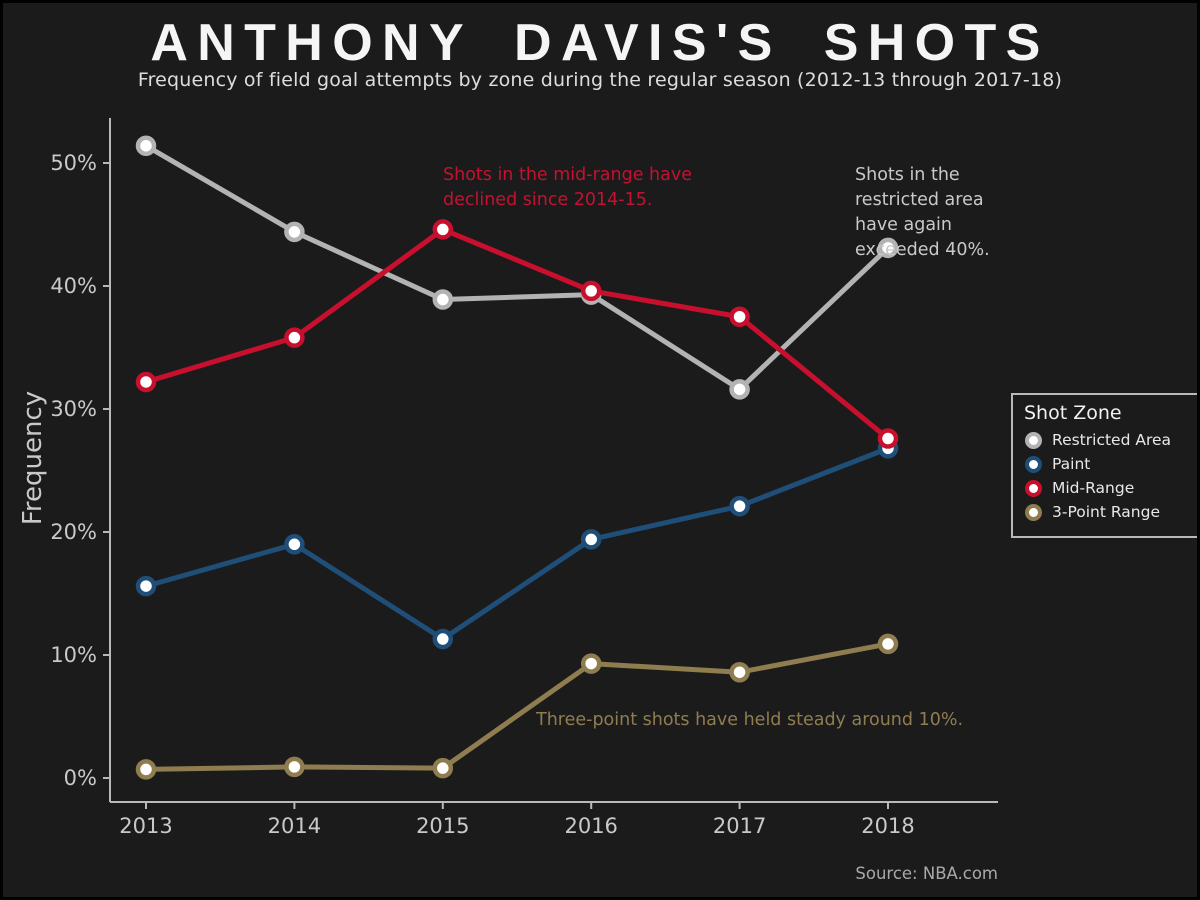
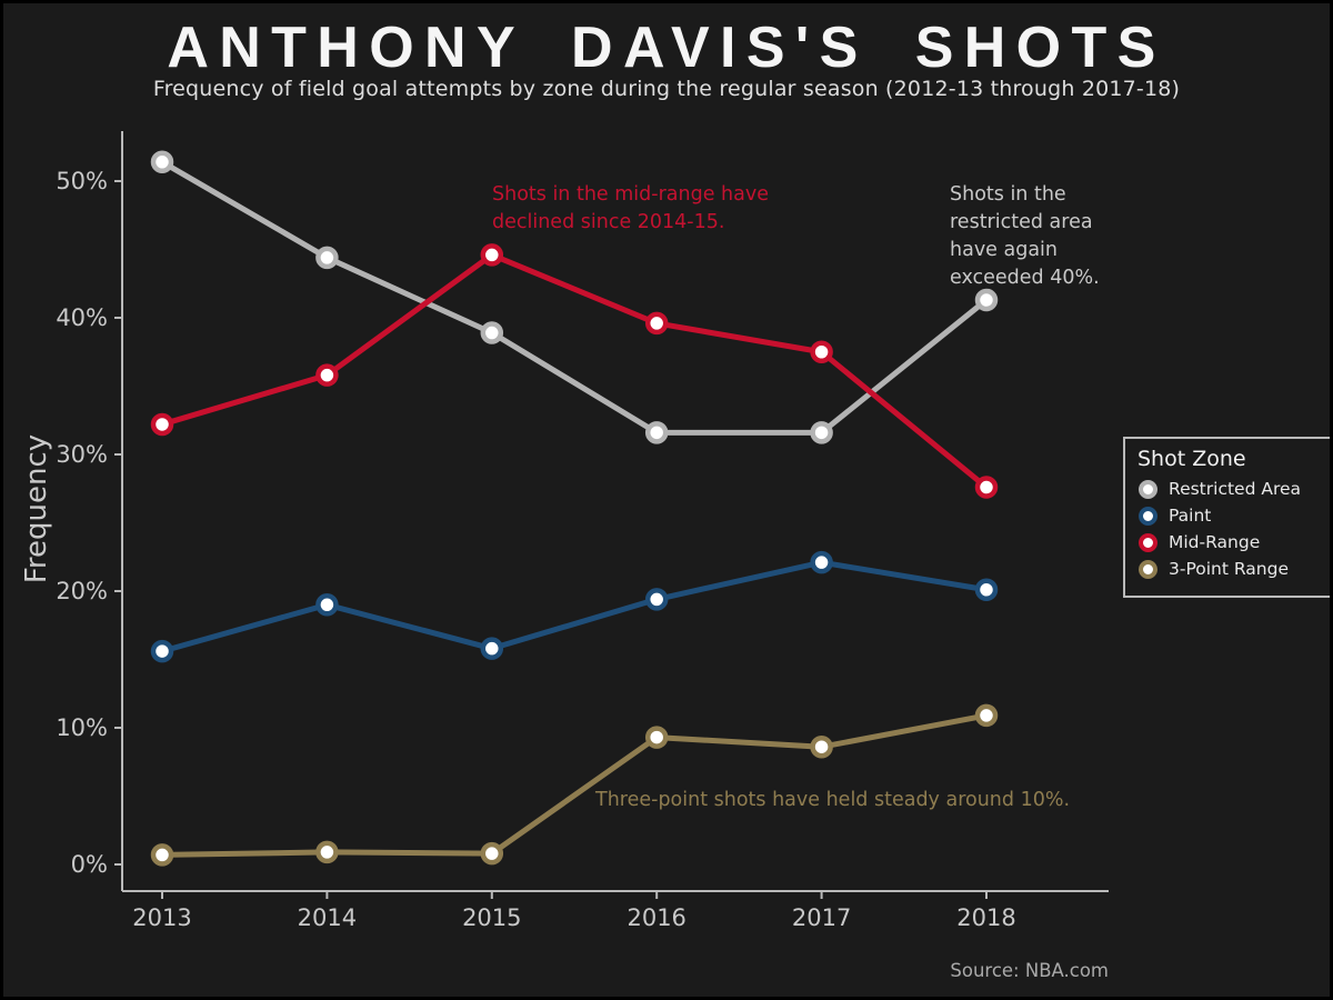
Paint/2015: 11.3% -> 15.8%
Restricted Area/2016: 39.3% -> 31.6%
Restricted Area/2018: 43.1% -> 41.3%
Paint/2018: 26.8% -> 20.1%
